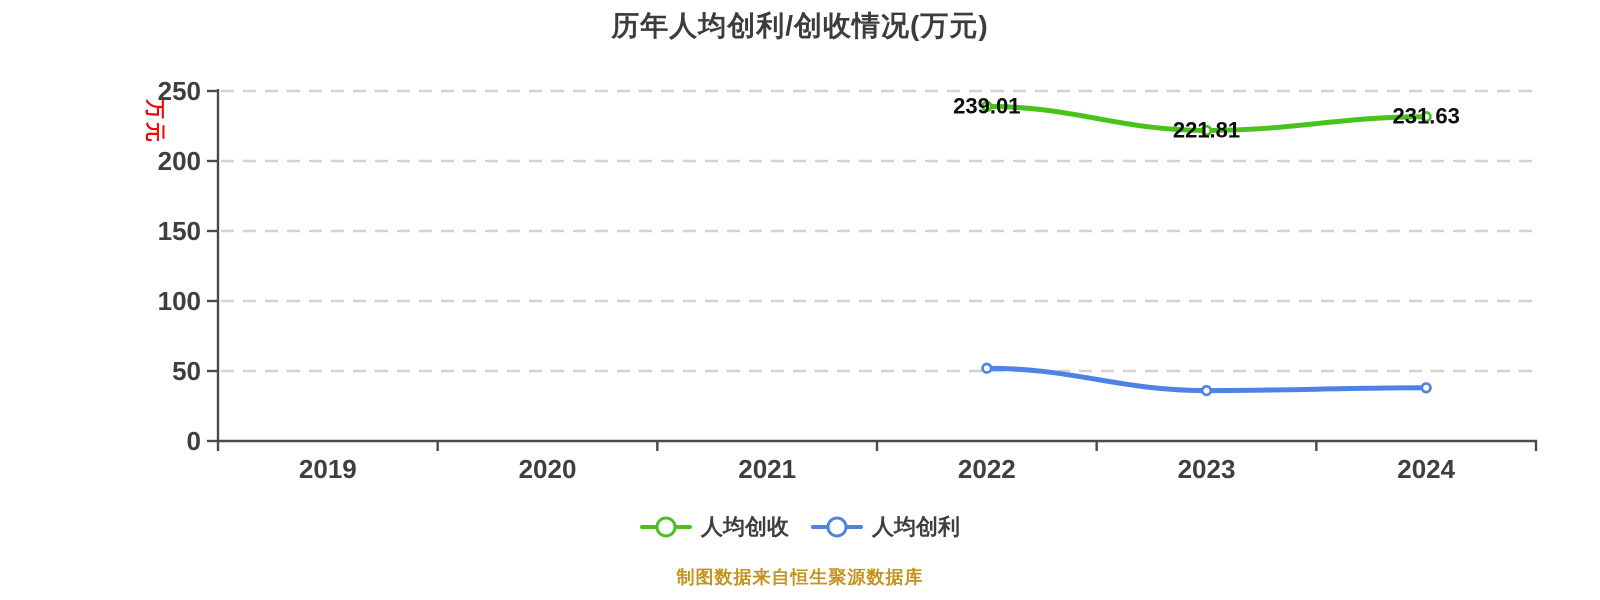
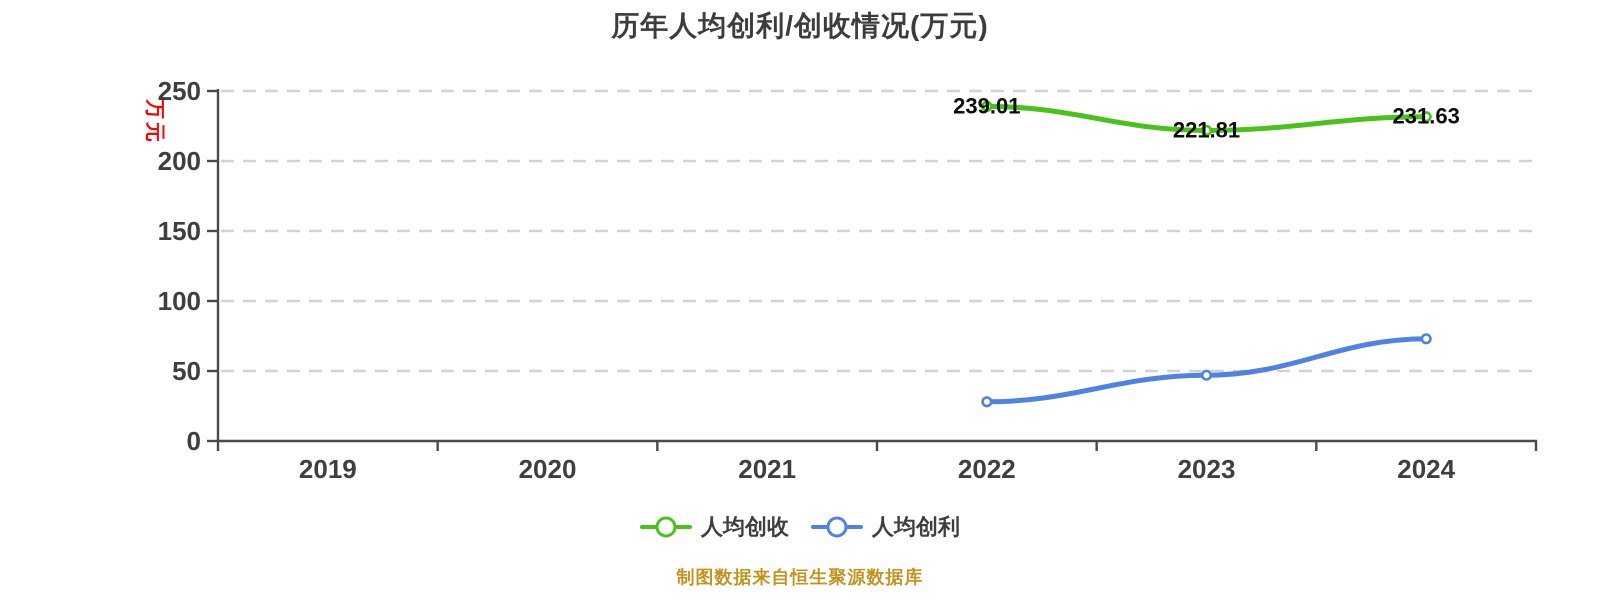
人均创利/2022: 52 -> 28
人均创利/2023: 36 -> 47
人均创利/2024: 38 -> 73
